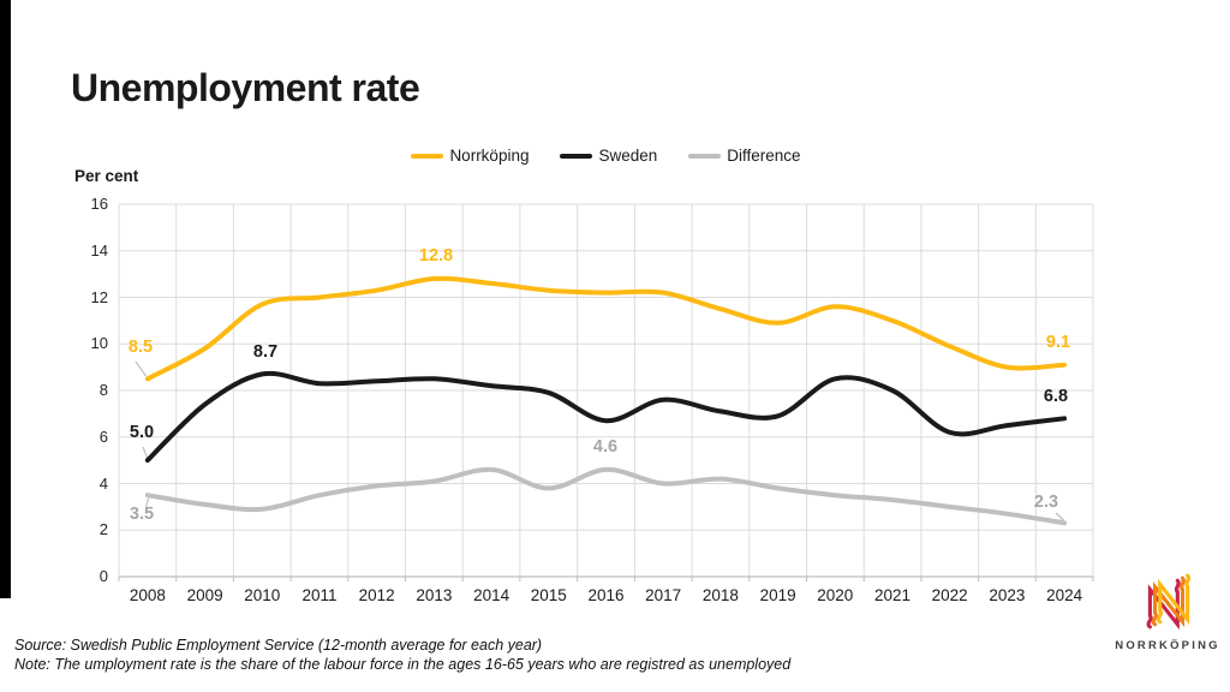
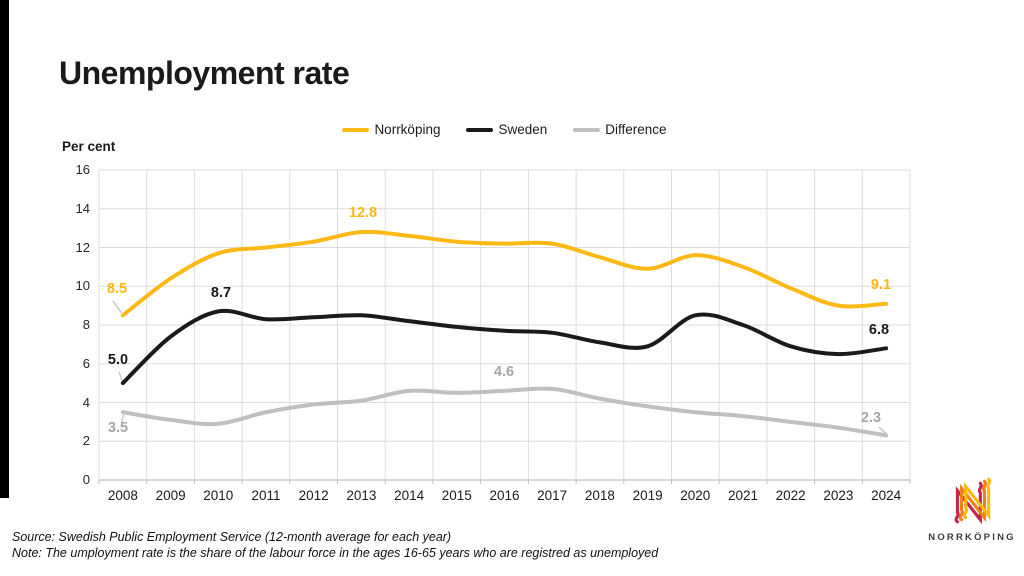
Norrköping/2009: 9.8 -> 10.4
Difference/2015: 3.8 -> 4.5
Sweden/2016: 6.7 -> 7.7
Difference/2017: 4.0 -> 4.7
Sweden/2022: 6.2 -> 6.9
